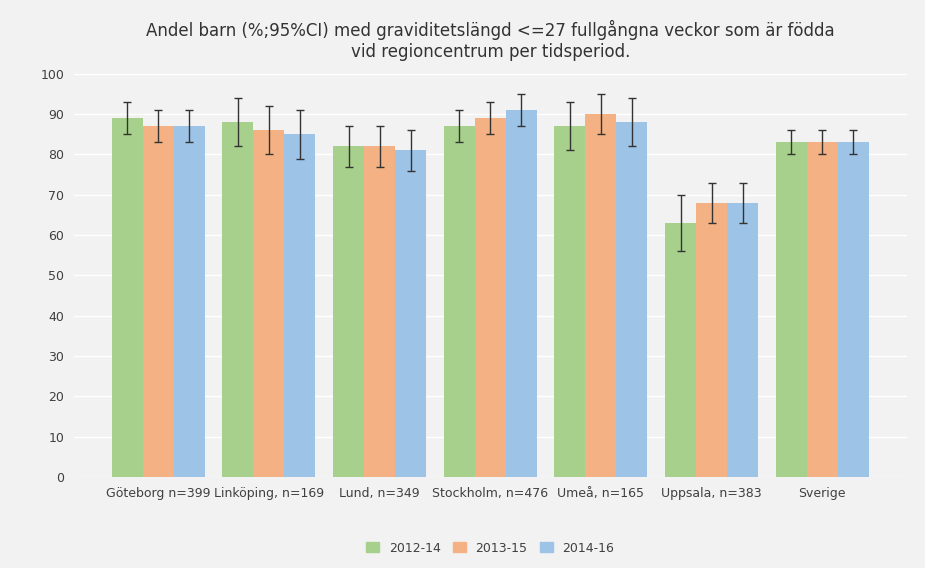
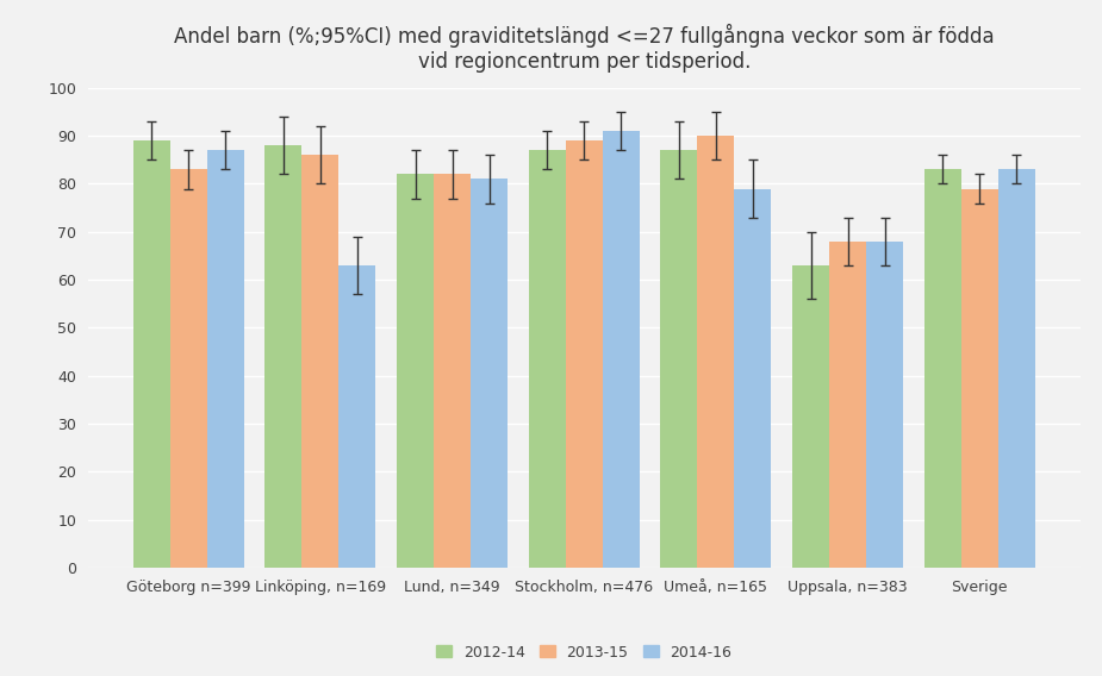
2013-15/Göteborg n=399: 87 -> 83
2014-16/Linköping, n=169: 85 -> 63
2014-16/Umeå, n=165: 88 -> 79
2013-15/Sverige: 83 -> 79
